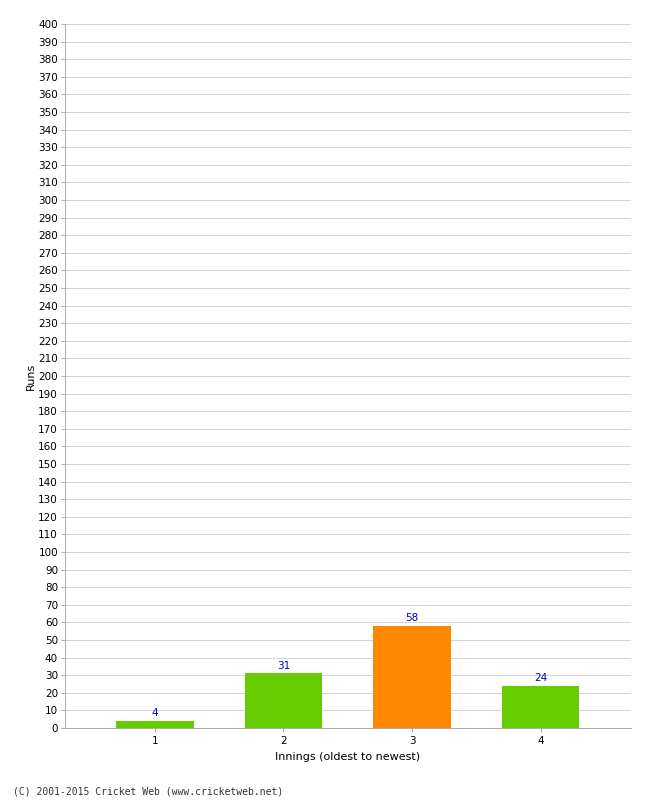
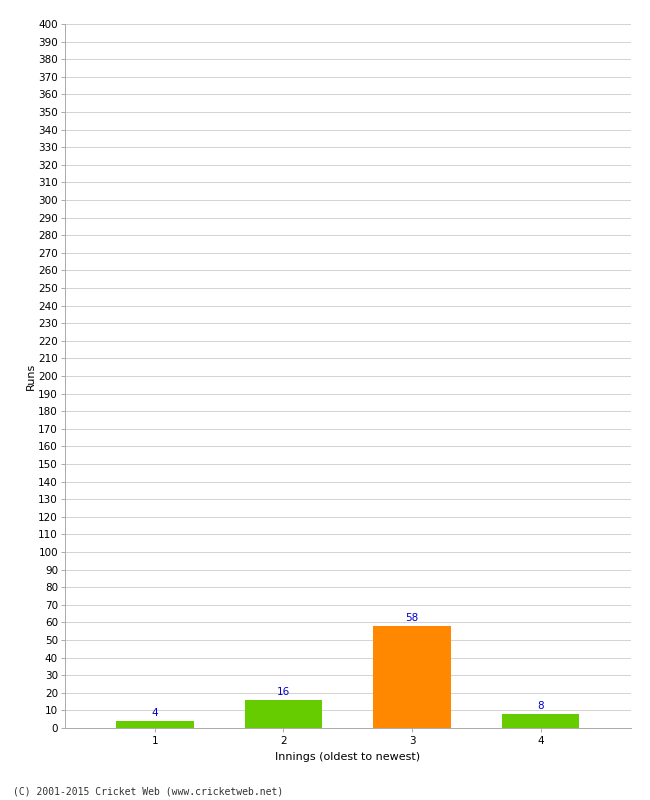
2: 31 -> 16
4: 24 -> 8
